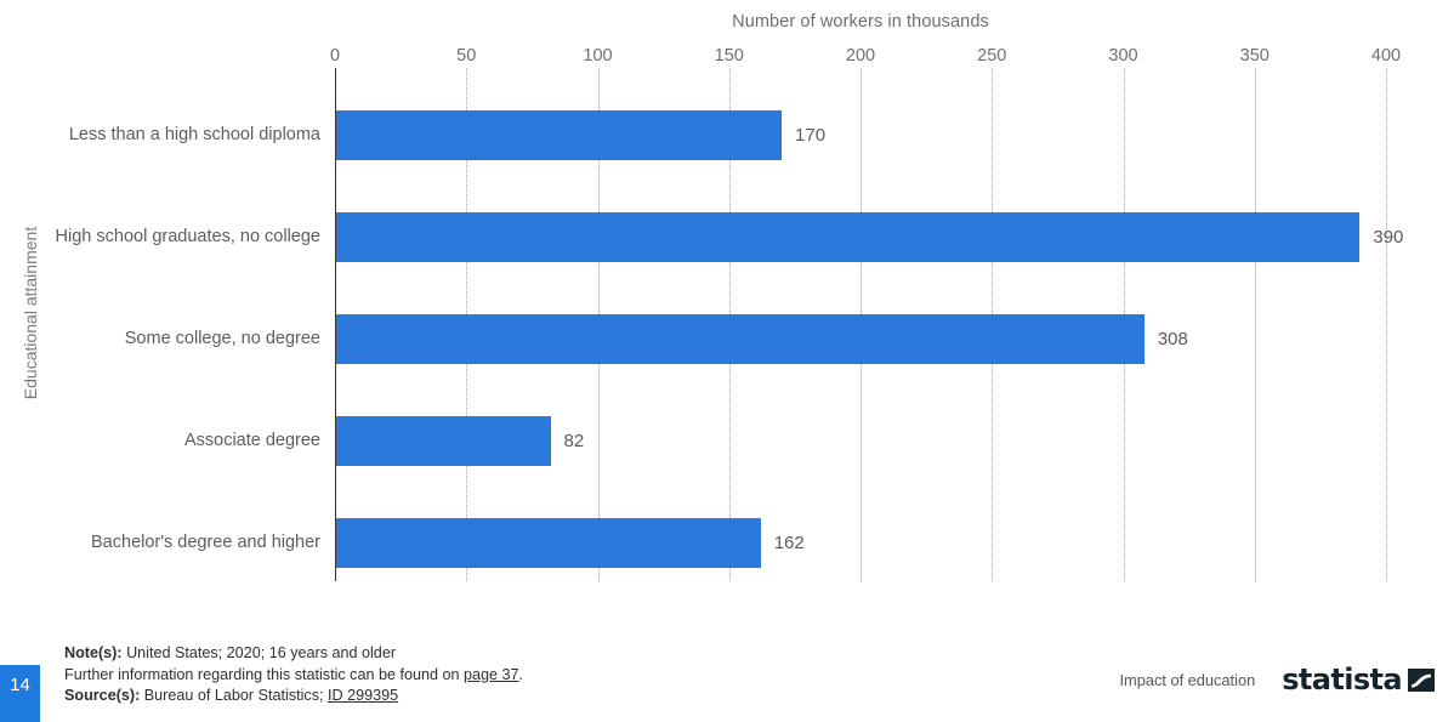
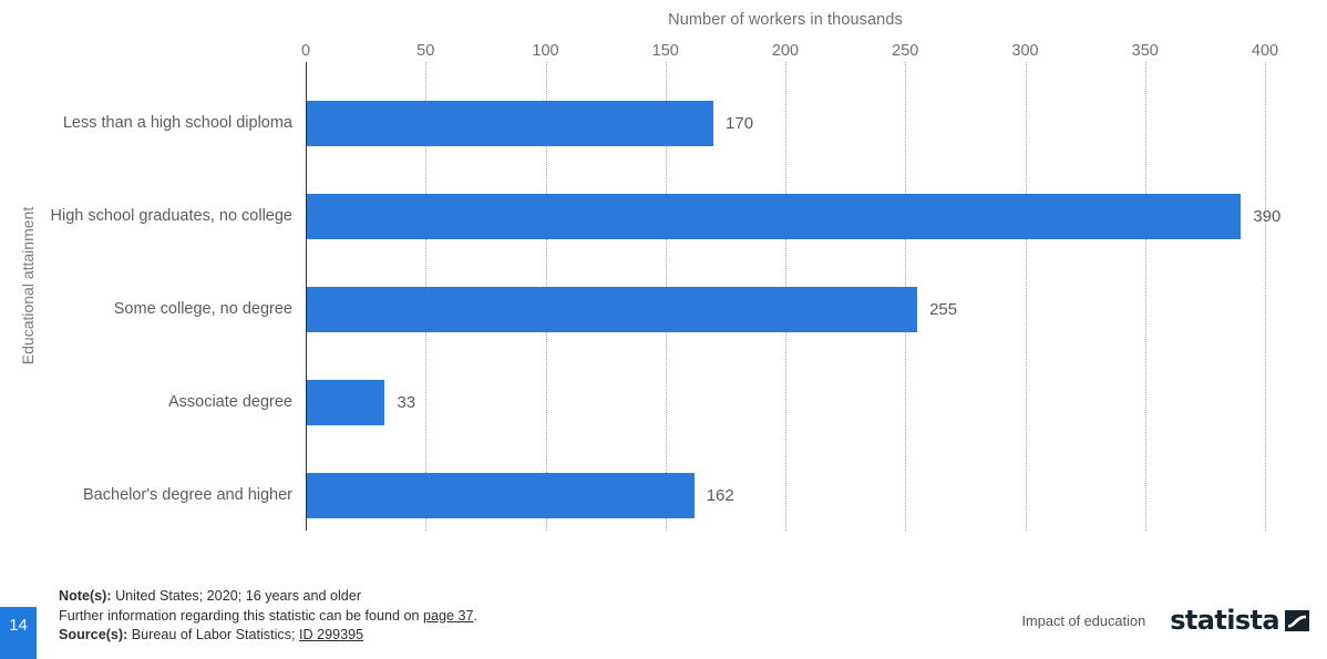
Some college, no degree: 308 -> 255
Associate degree: 82 -> 33
